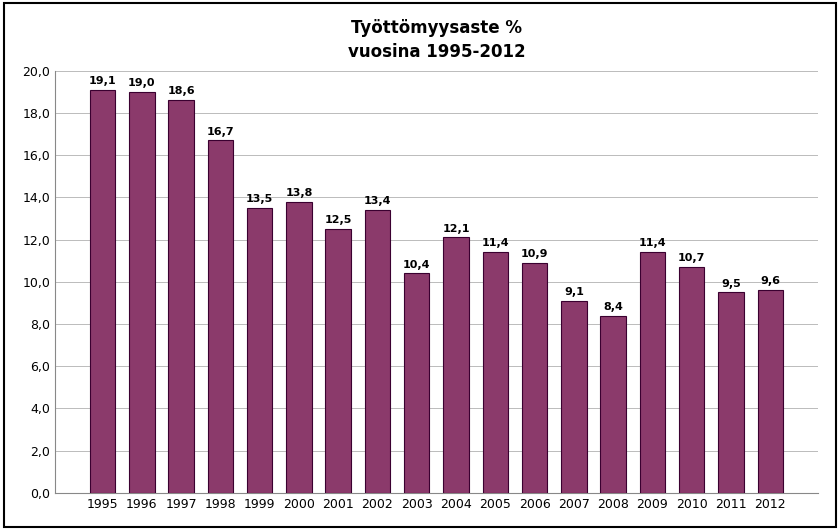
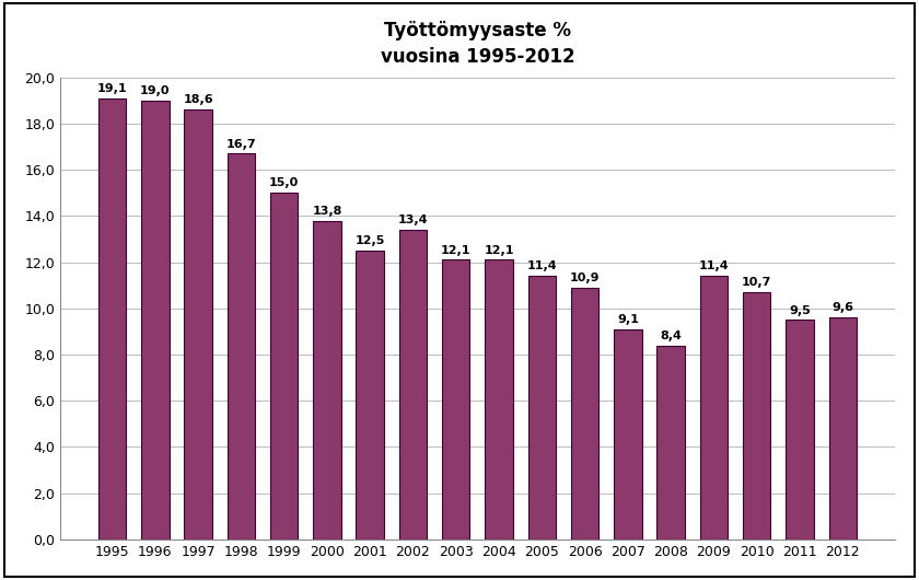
1999: 13,5 -> 15,0
2003: 10,4 -> 12,1
